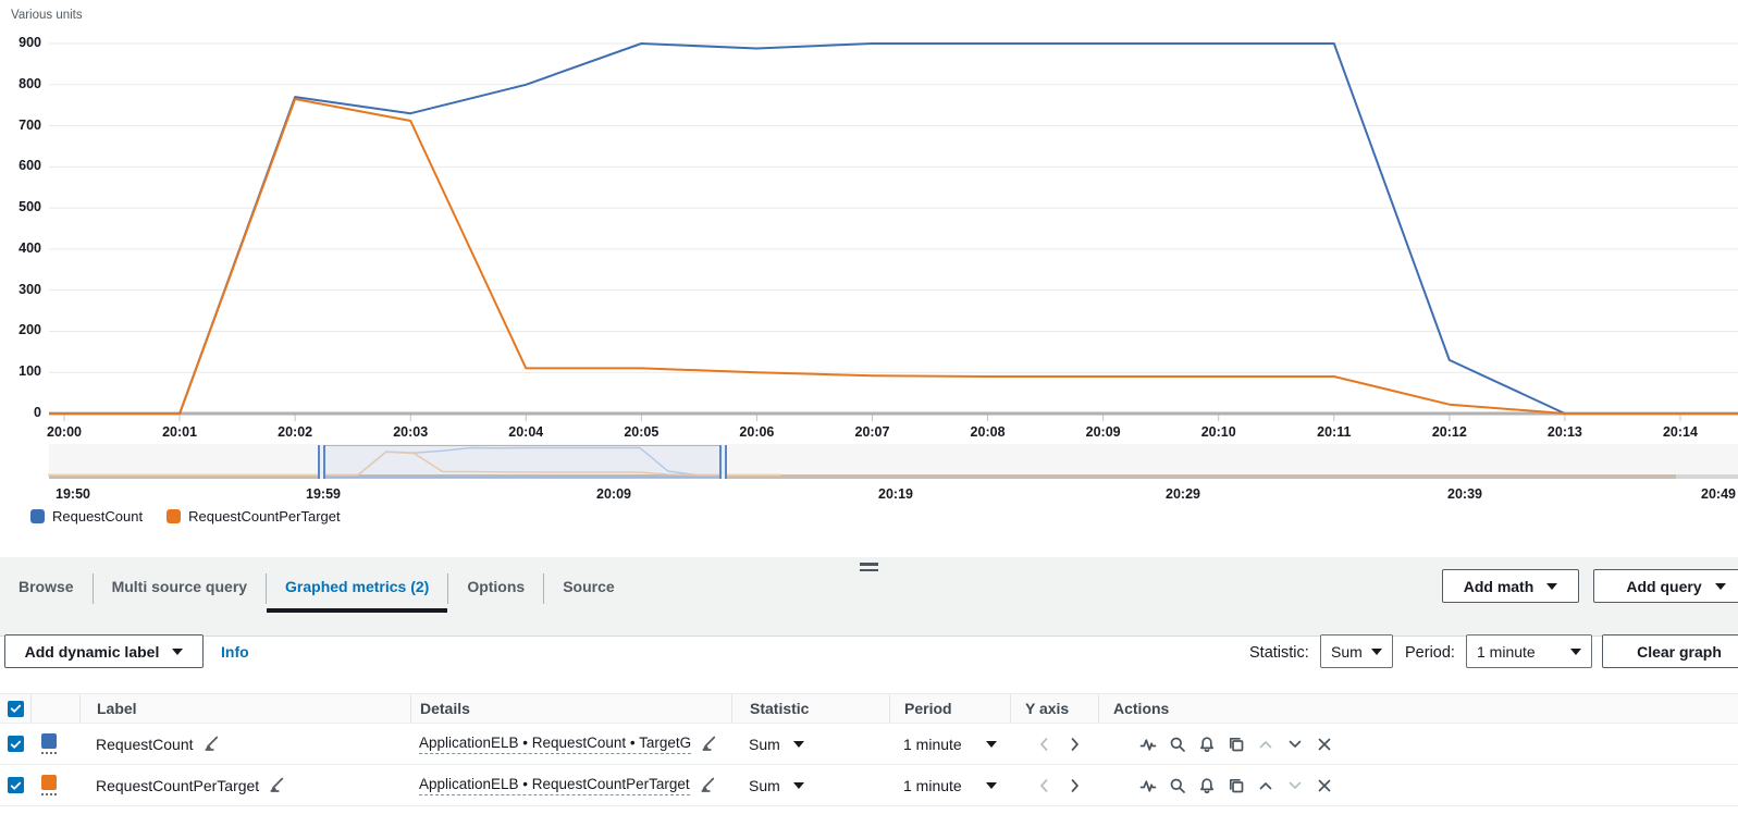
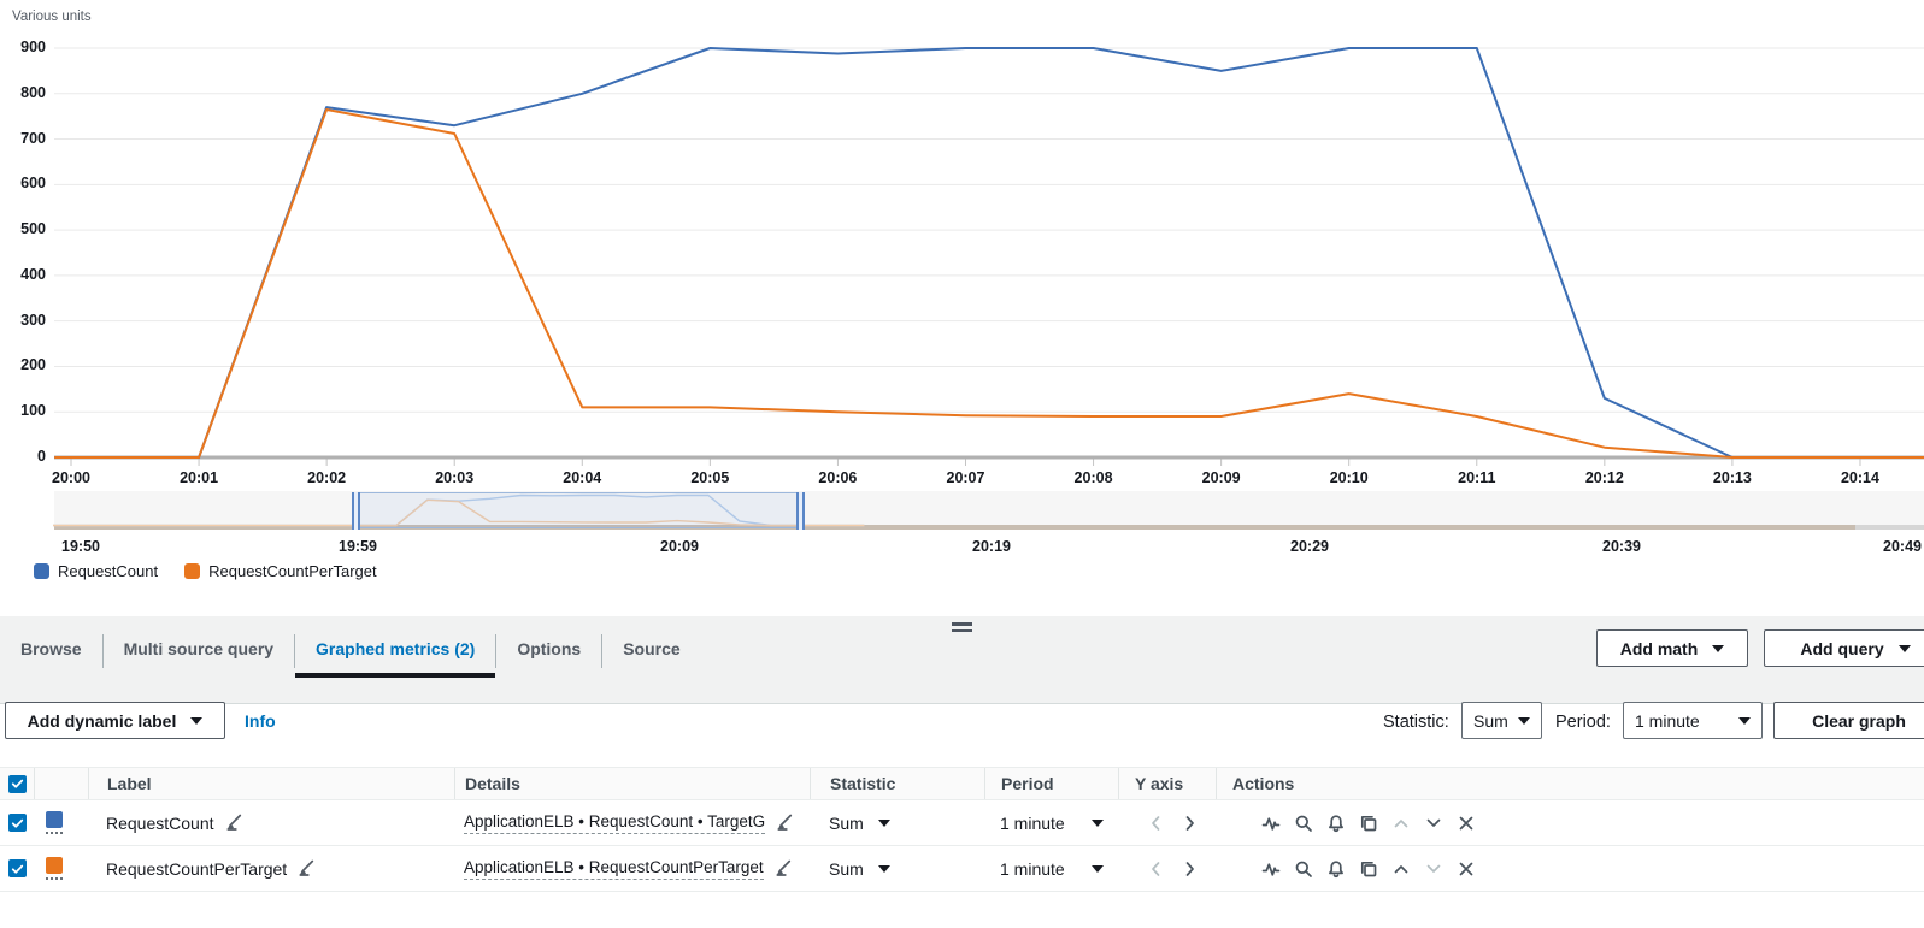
RequestCount/20:09: 900 -> 850
RequestCountPerTarget/20:10: 90 -> 140
